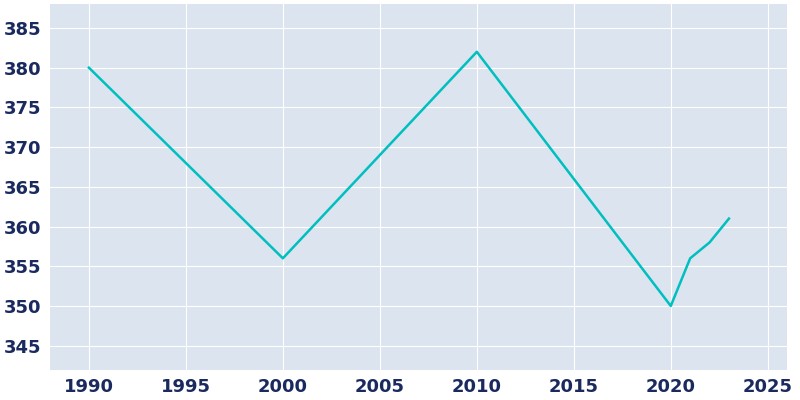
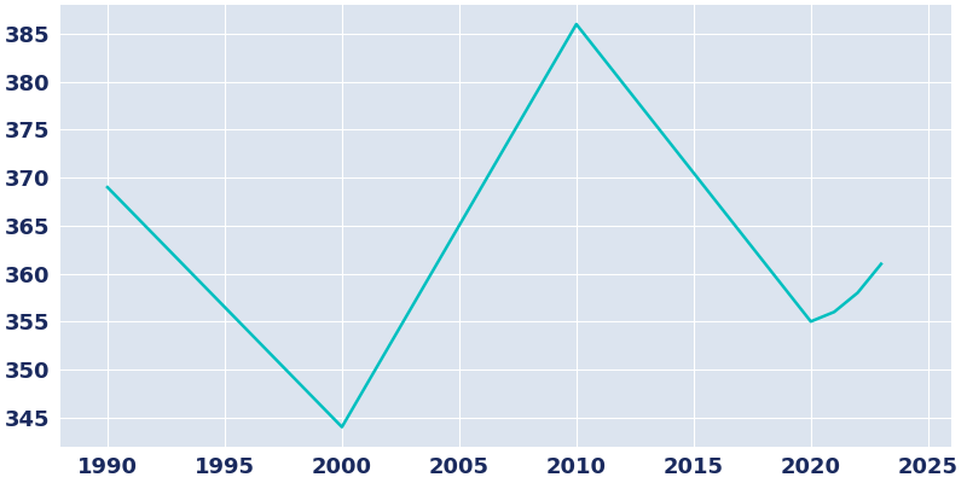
1990: 380 -> 369
2000: 356 -> 344
2010: 382 -> 386
2020: 350 -> 355
